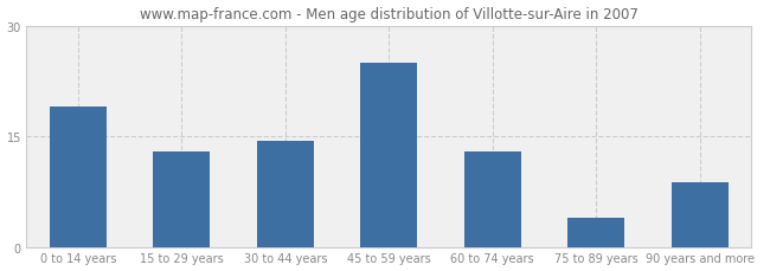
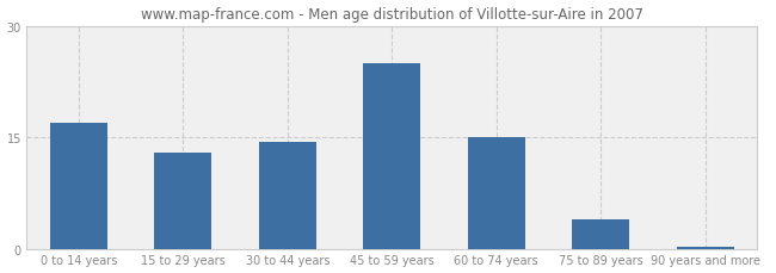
0 to 14 years: 19.0 -> 17.0
60 to 74 years: 13.0 -> 15.0
90 years and more: 8.8 -> 0.4
